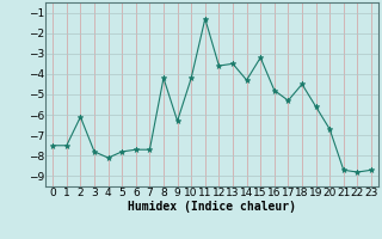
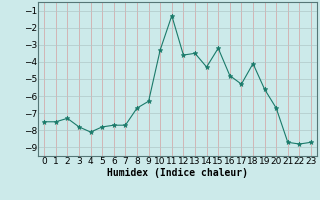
2: -6.1 -> -7.3
8: -4.2 -> -6.7
10: -4.2 -> -3.3
18: -4.5 -> -4.1
